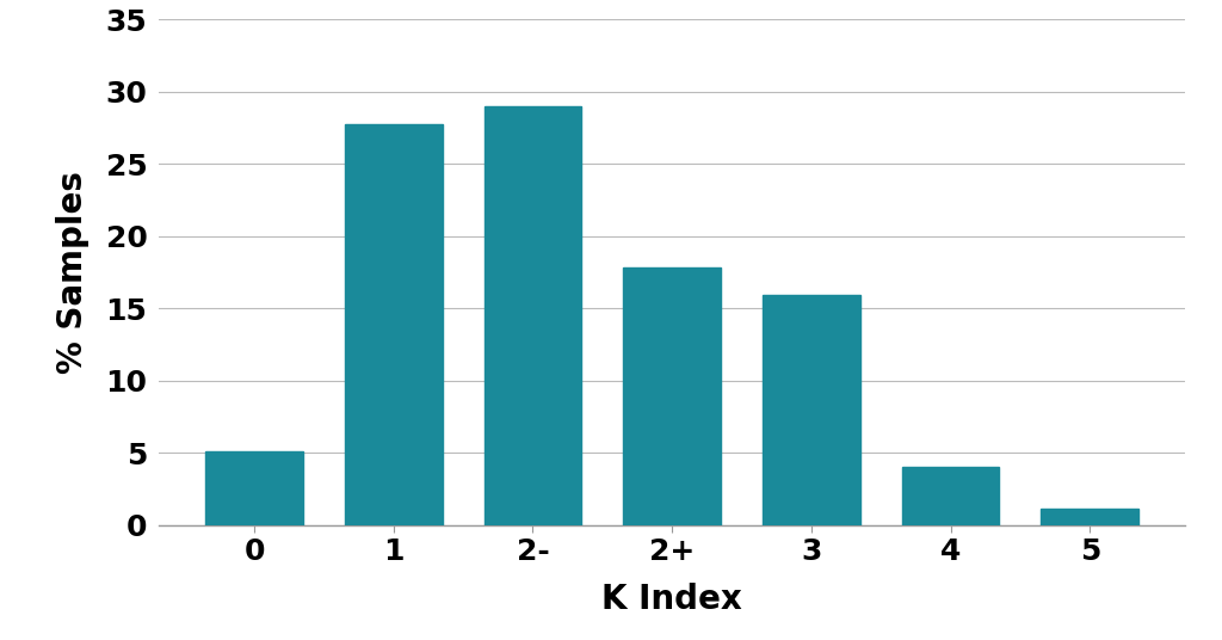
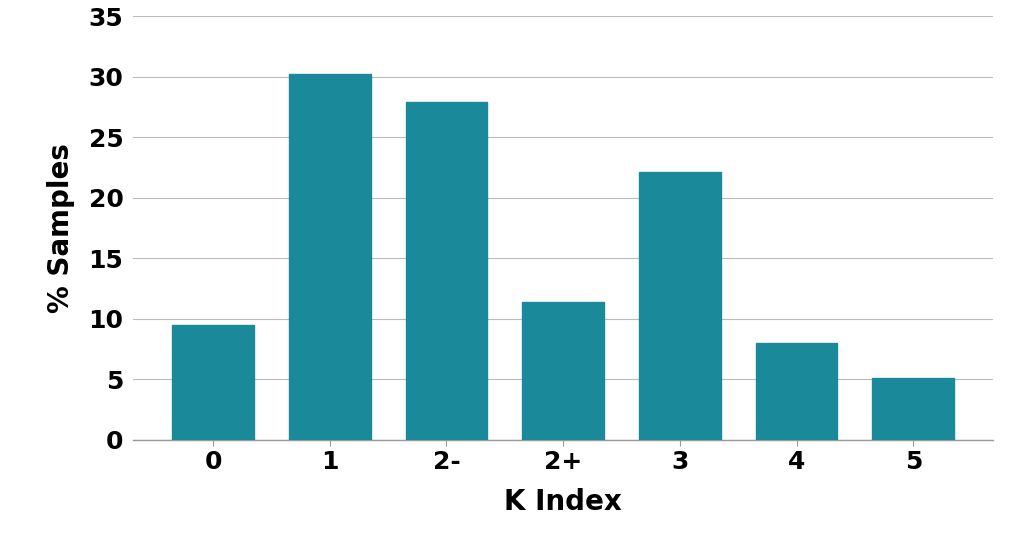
0: 5.1 -> 9.5
1: 27.7 -> 30.2
2-: 29.0 -> 27.9
2+: 17.8 -> 11.4
3: 15.9 -> 22.1
4: 4.0 -> 8.0
5: 1.1 -> 5.1
